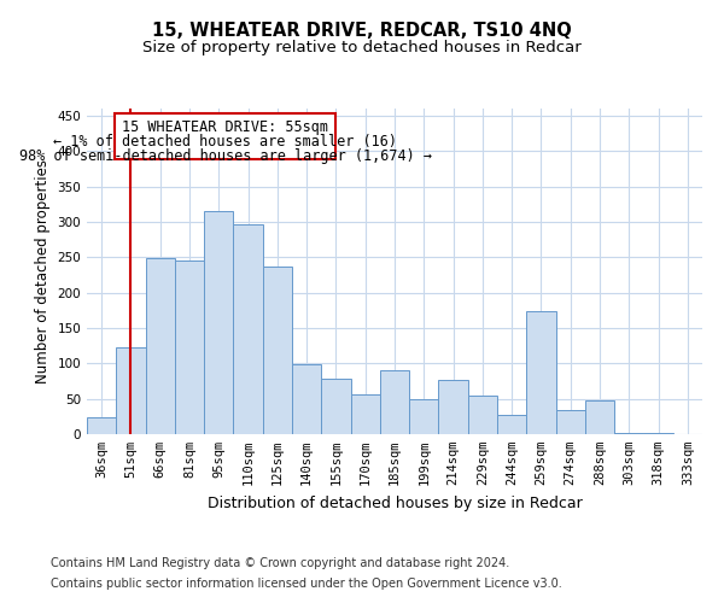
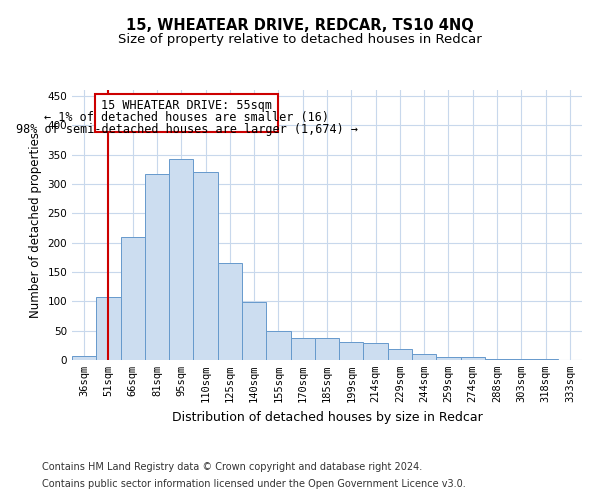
36sqm: 24 -> 7
51sqm: 122 -> 107
66sqm: 248 -> 210
81sqm: 246 -> 317
95sqm: 316 -> 343
110sqm: 296 -> 320
125sqm: 236 -> 165
155sqm: 78 -> 50
170sqm: 56 -> 37
185sqm: 90 -> 37
199sqm: 50 -> 30
214sqm: 76 -> 29
229sqm: 54 -> 19
244sqm: 28 -> 10
259sqm: 174 -> 5
274sqm: 34 -> 5
288sqm: 48 -> 2
